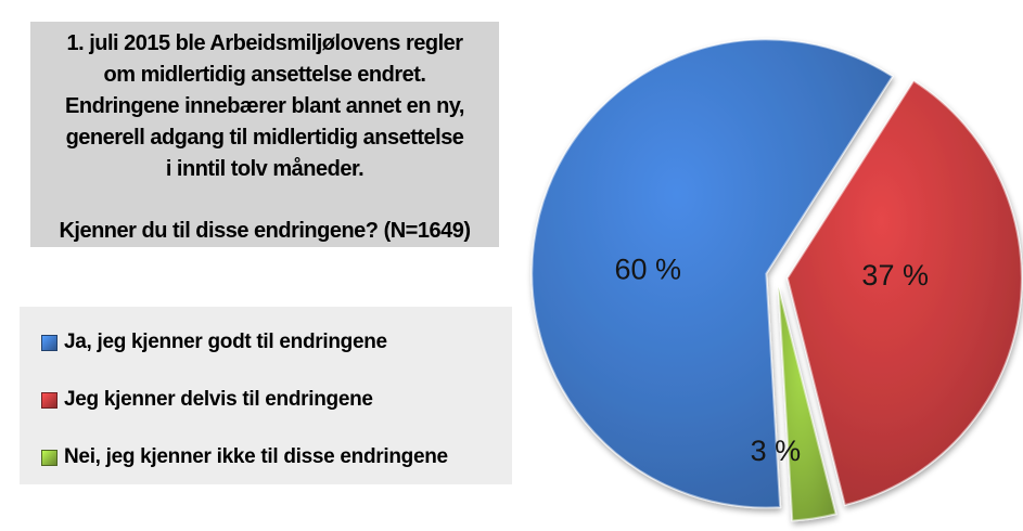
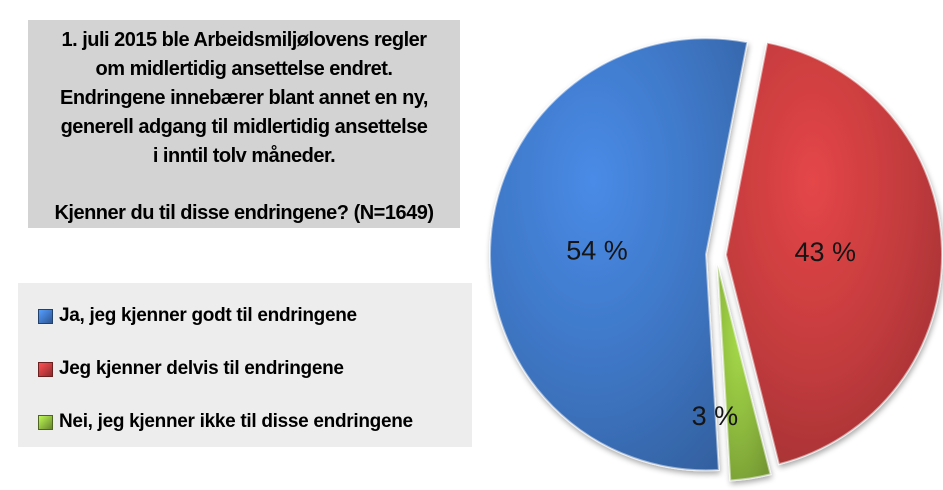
Ja, jeg kjenner godt til endringene: 60 -> 54
Jeg kjenner delvis til endringene: 37 -> 43
